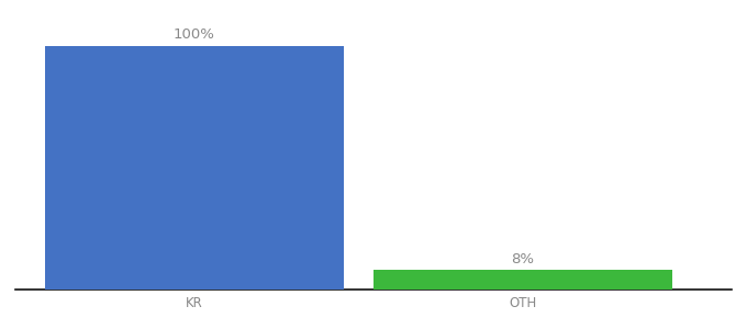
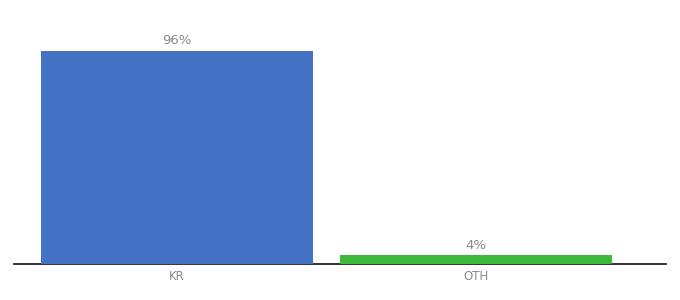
KR: 100% -> 96%
OTH: 8% -> 4%
